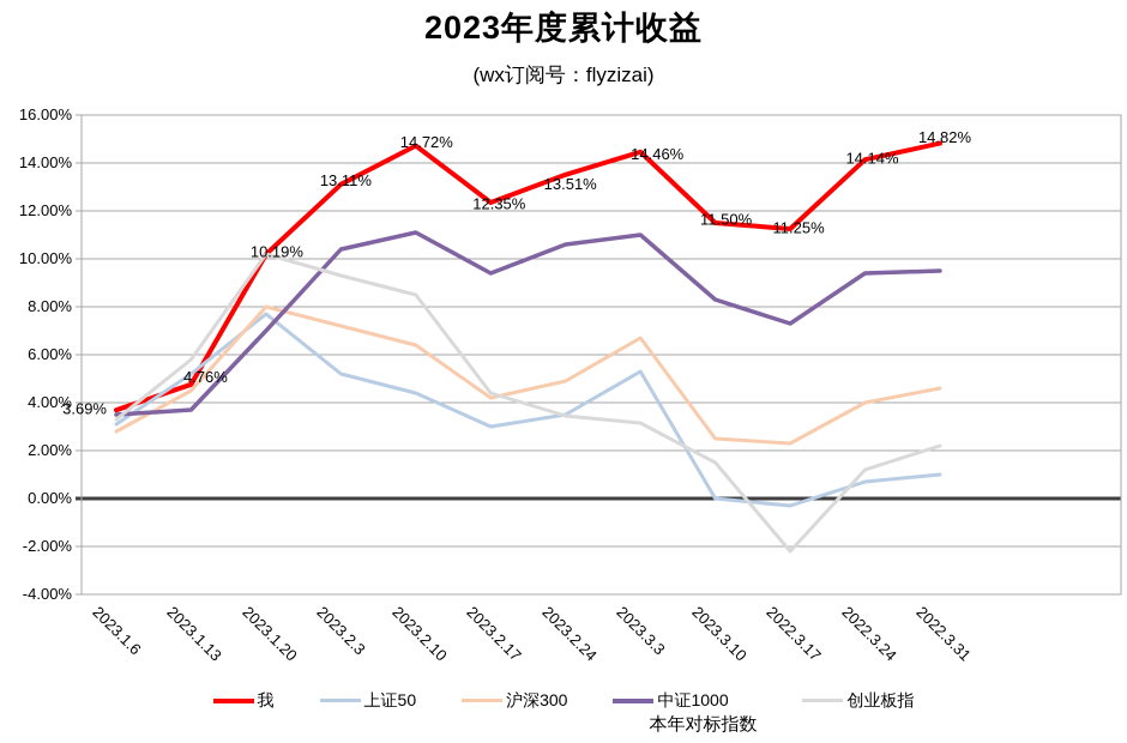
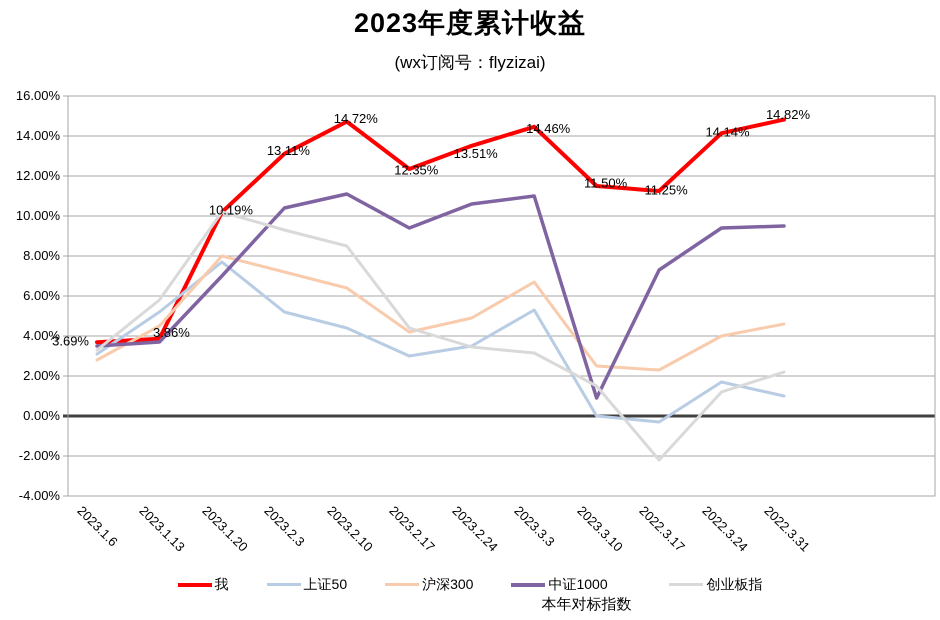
我/2023.1.13: 4.76% -> 3.86%
中证1000/2023.3.10: 8.3% -> 0.9%
上证50/2022.3.24: 0.7% -> 1.7%
